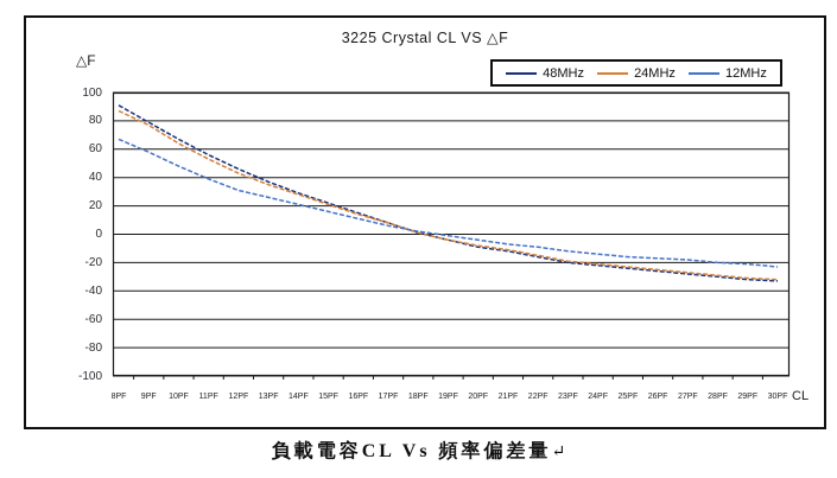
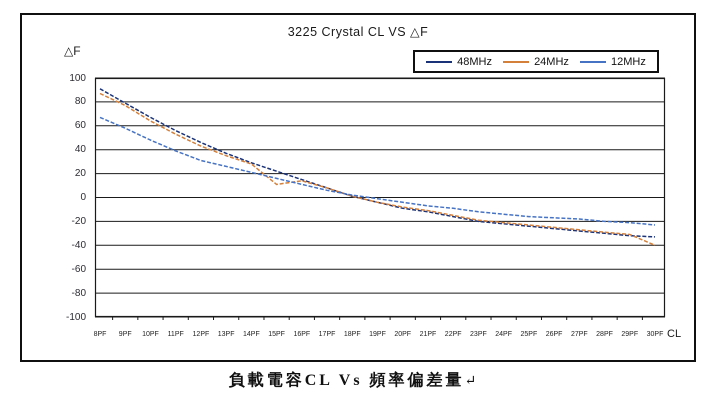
24MHz/15PF: 21 -> 11
24MHz/30PF: -32 -> -40
